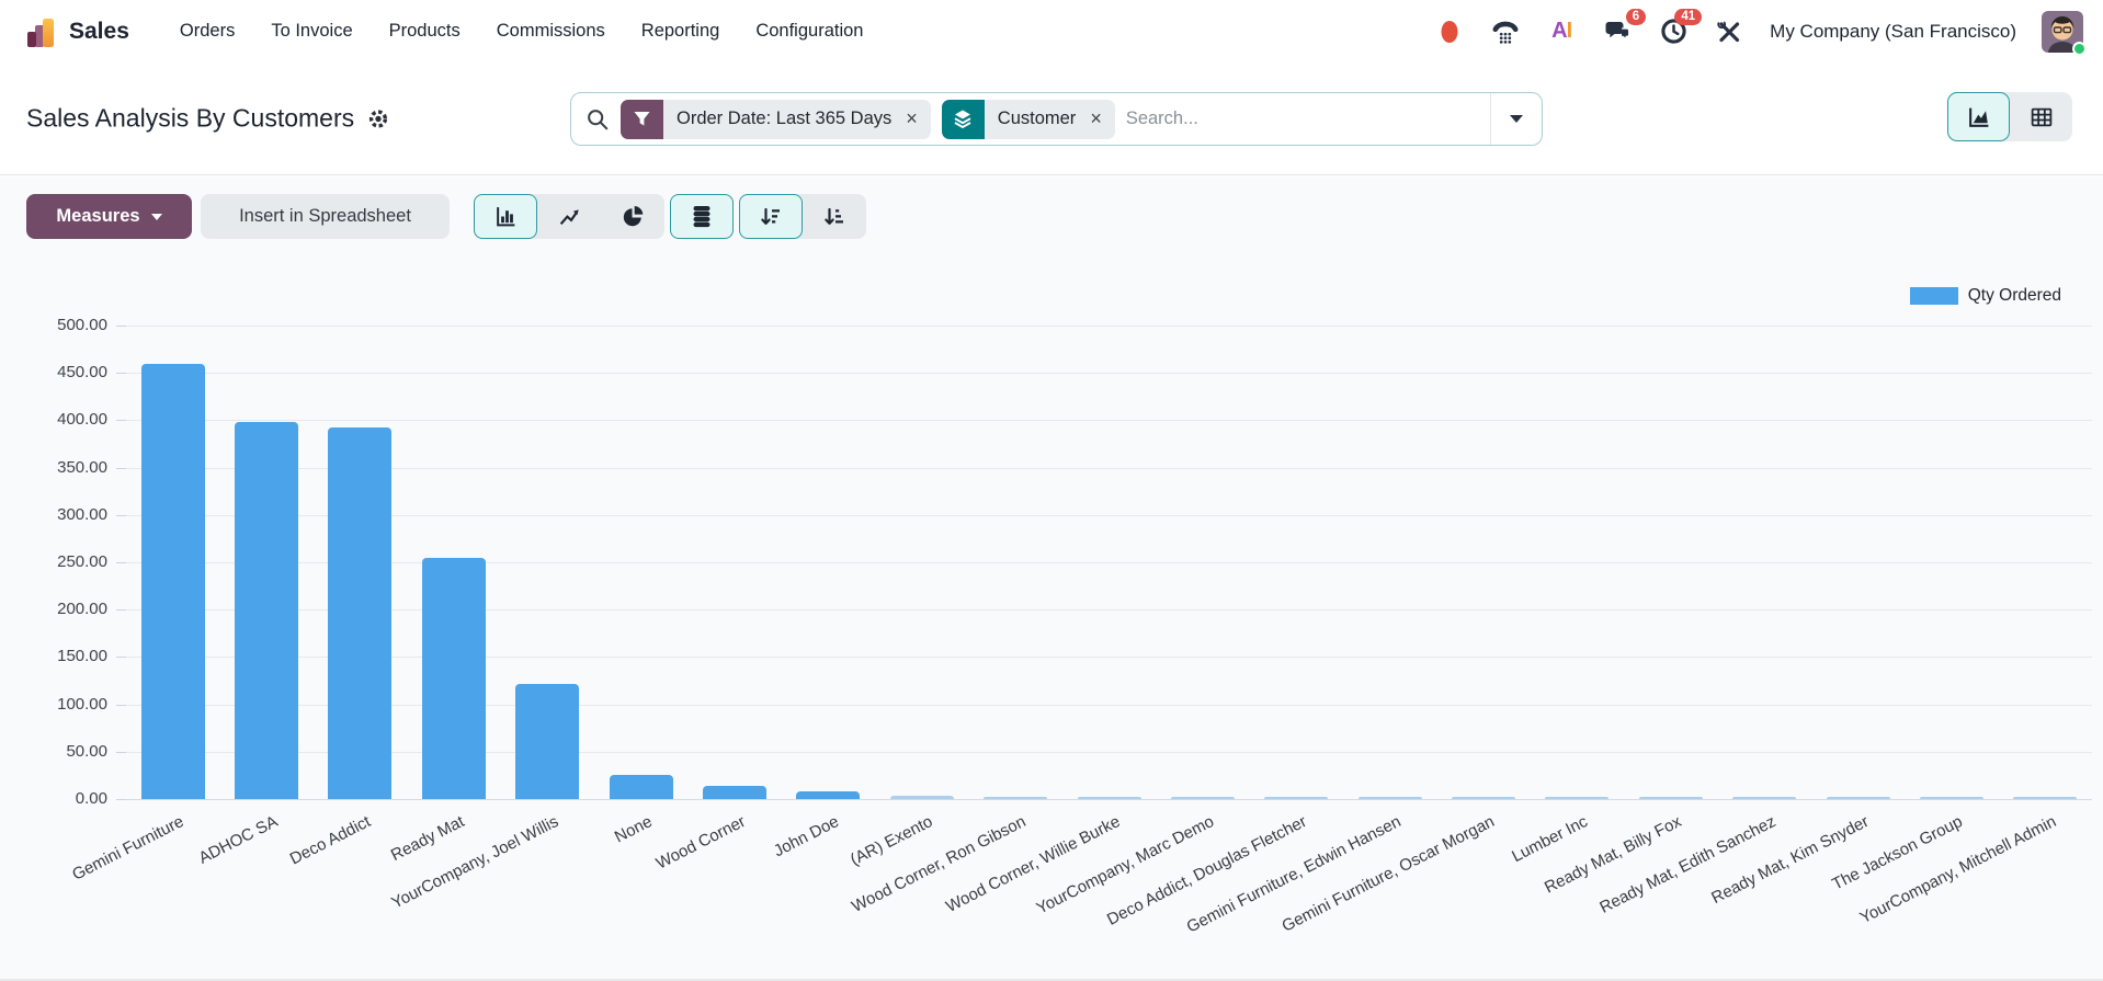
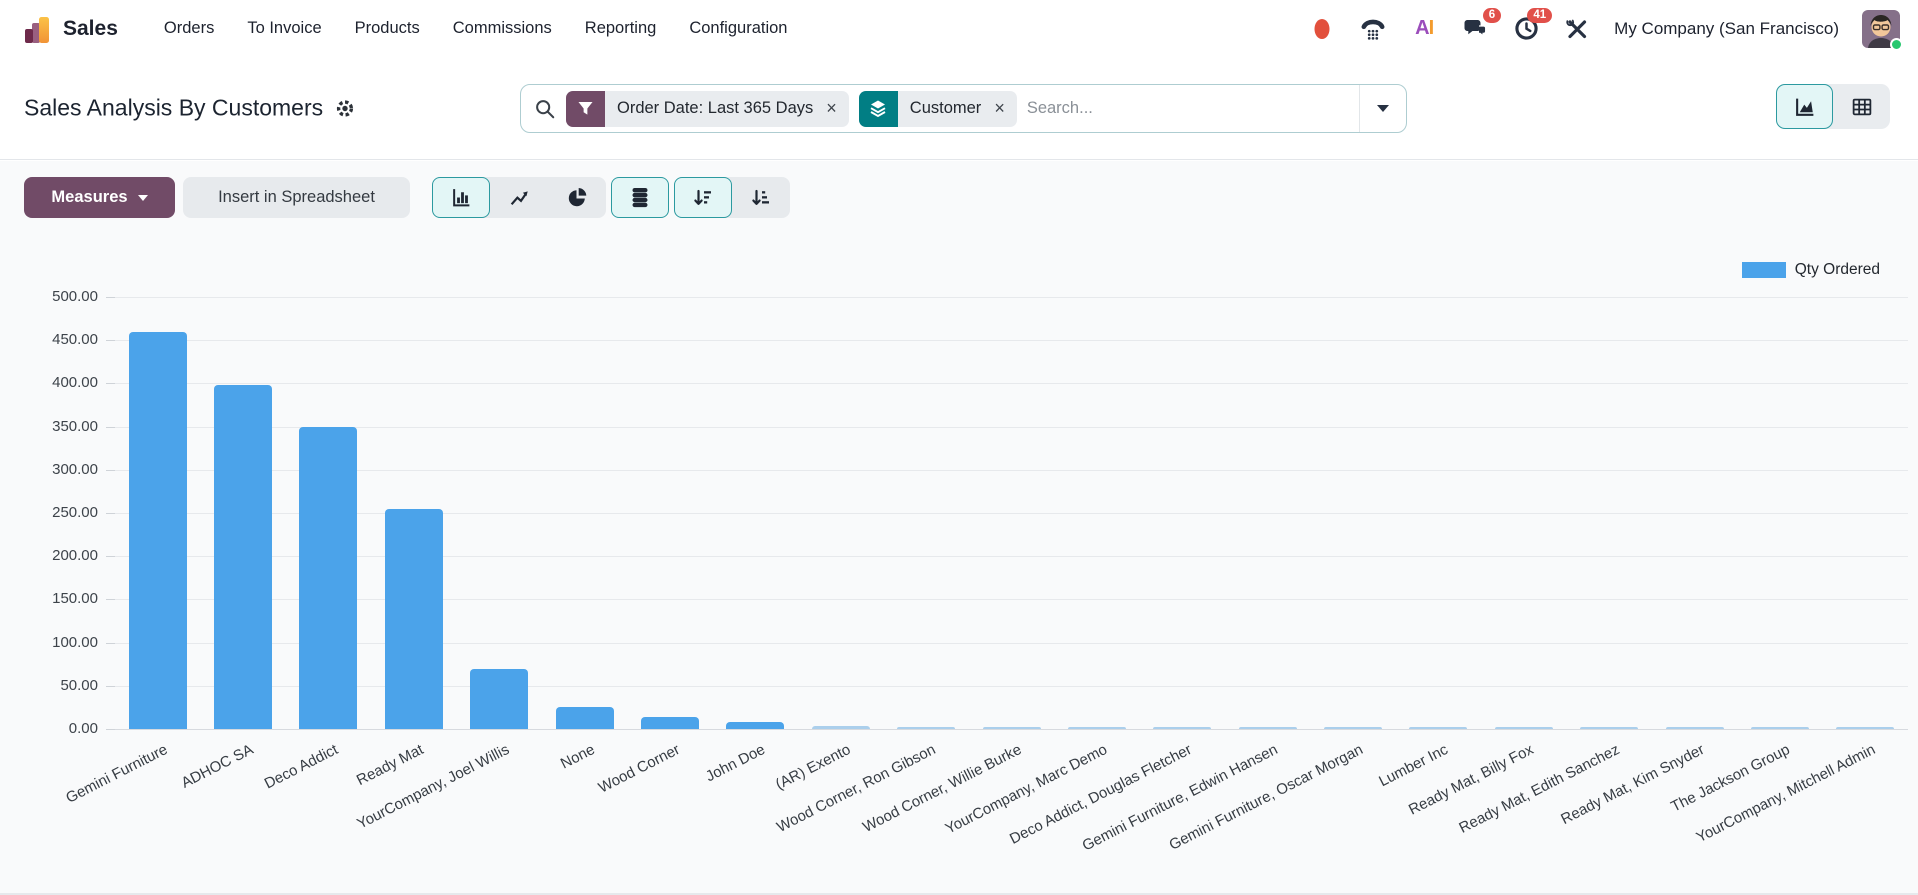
Deco Addict: 390 -> 350
YourCompany, Joel Willis: 120 -> 70
